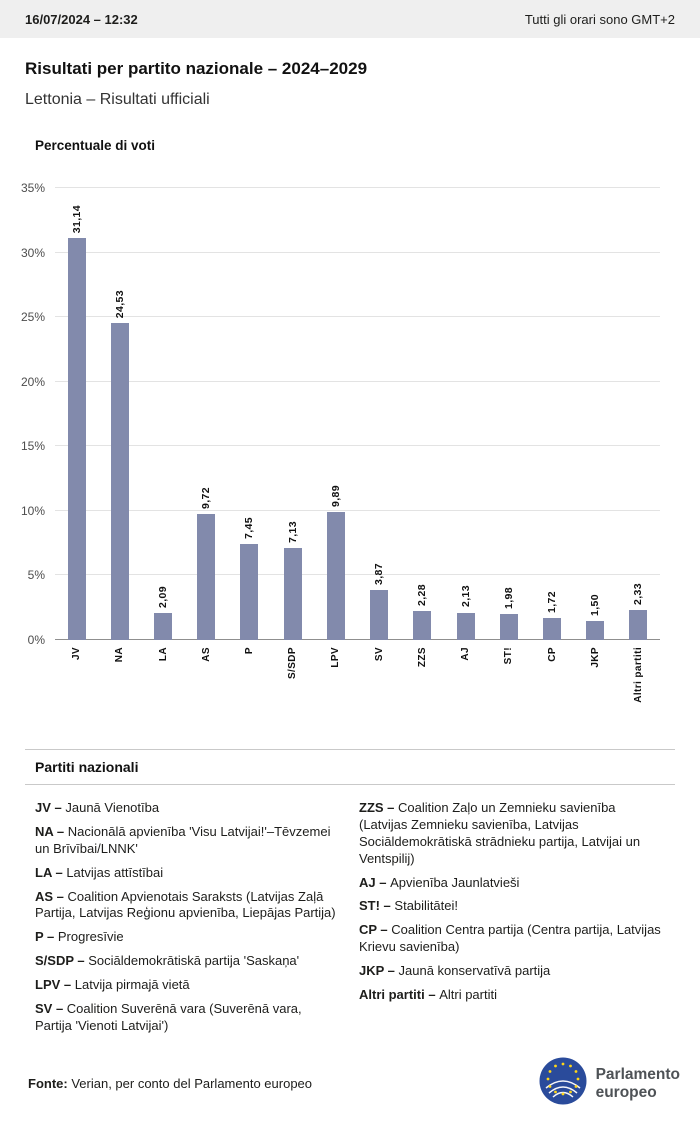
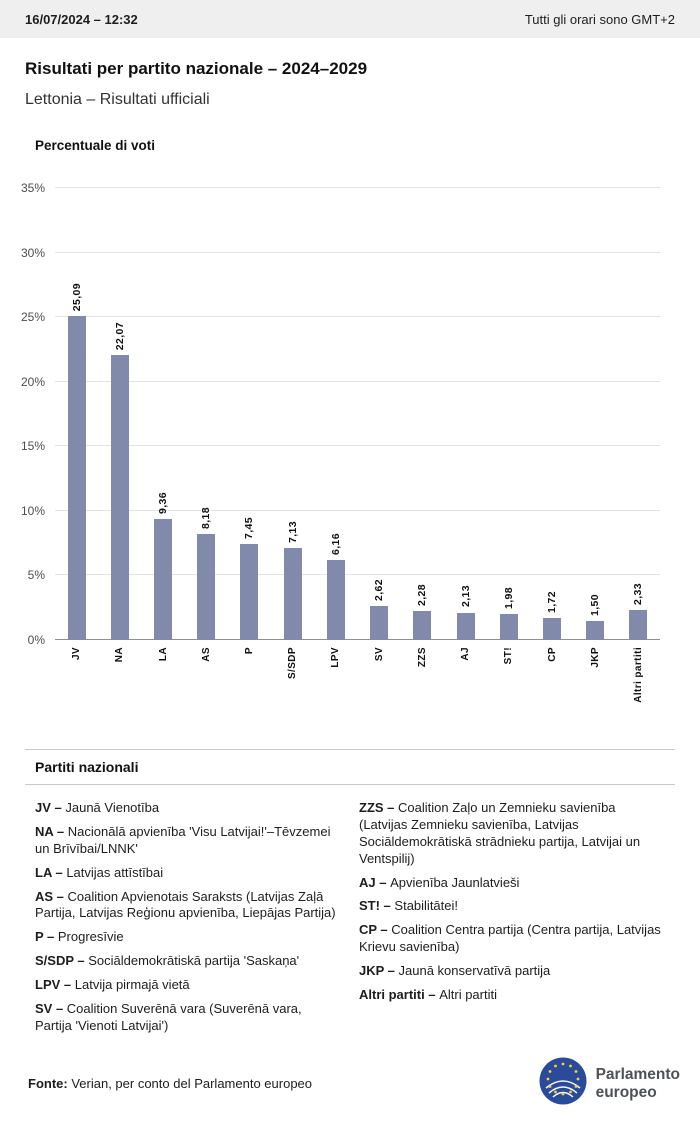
JV: 31,14 -> 25,09
NA: 24,53 -> 22,07
LA: 2,09 -> 9,36
AS: 9,72 -> 8,18
LPV: 9,89 -> 6,16
SV: 3,87 -> 2,62
